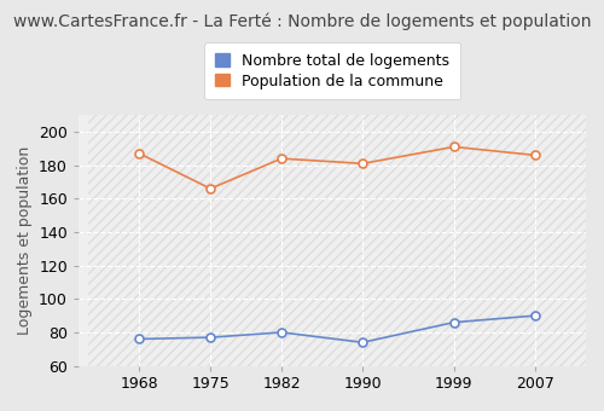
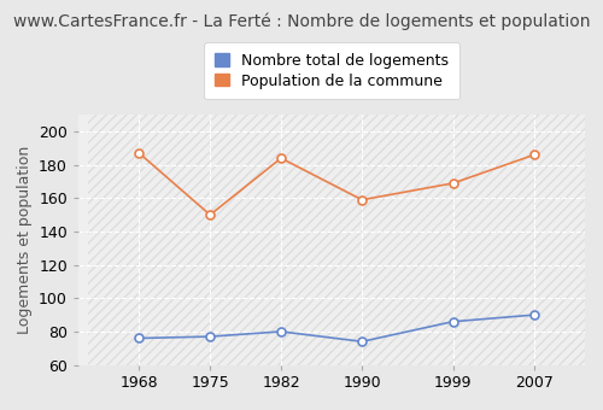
Population de la commune/1975: 166 -> 150
Population de la commune/1990: 181 -> 159
Population de la commune/1999: 191 -> 169
